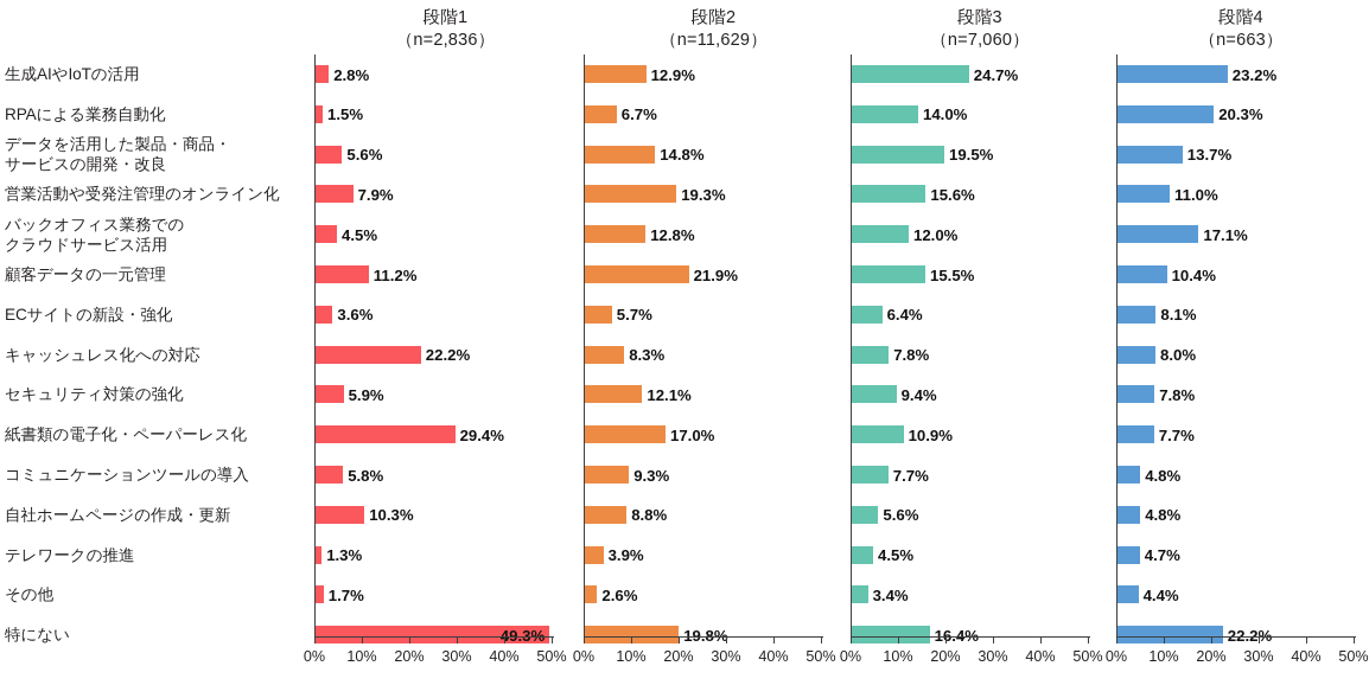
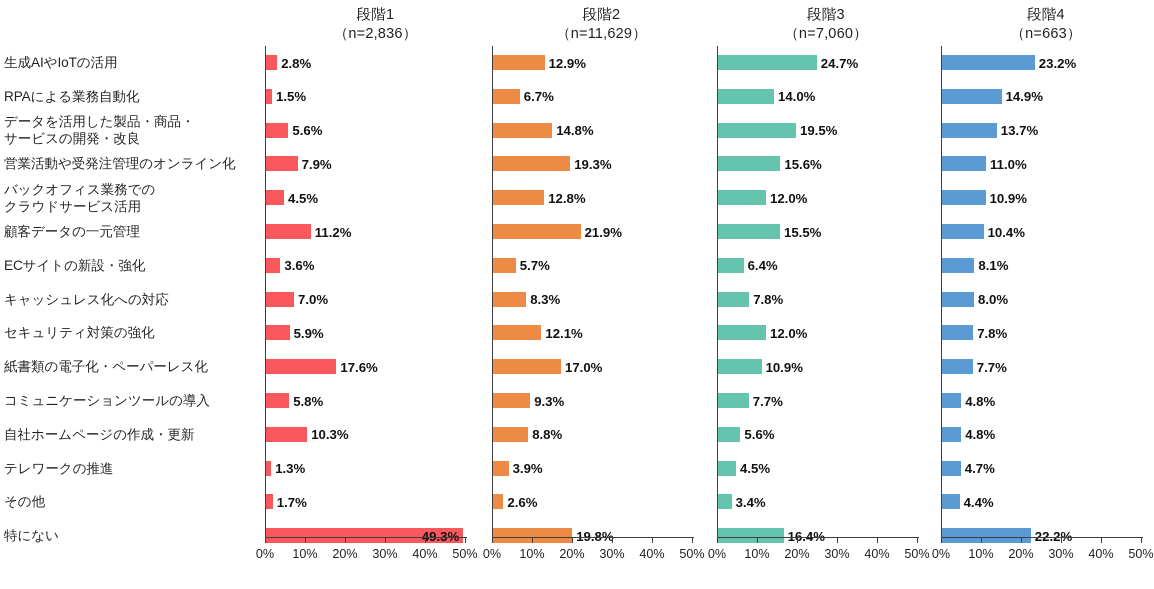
段階4/RPAによる業務自動化: 20.3% -> 14.9%
段階4/バックオフィス業務での クラウドサービス活用: 17.1% -> 10.9%
段階1/キャッシュレス化への対応: 22.2% -> 7.0%
段階3/セキュリティ対策の強化: 9.4% -> 12.0%
段階1/紙書類の電子化・ペーパーレス化: 29.4% -> 17.6%
